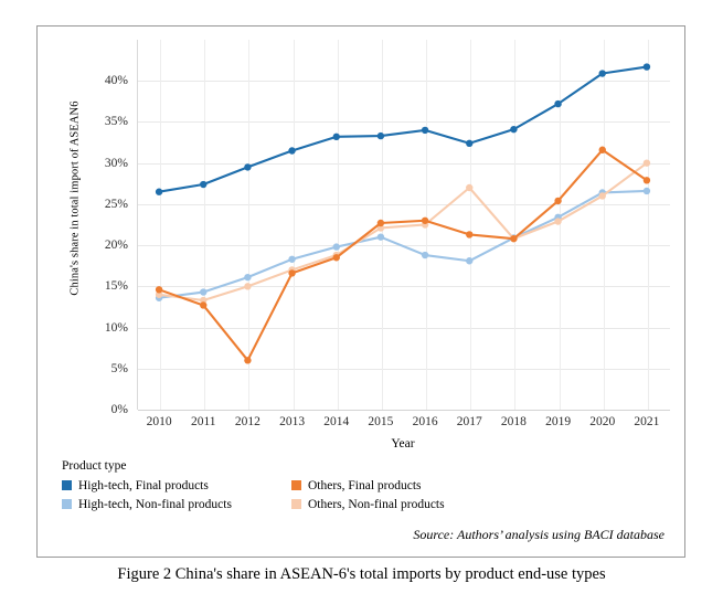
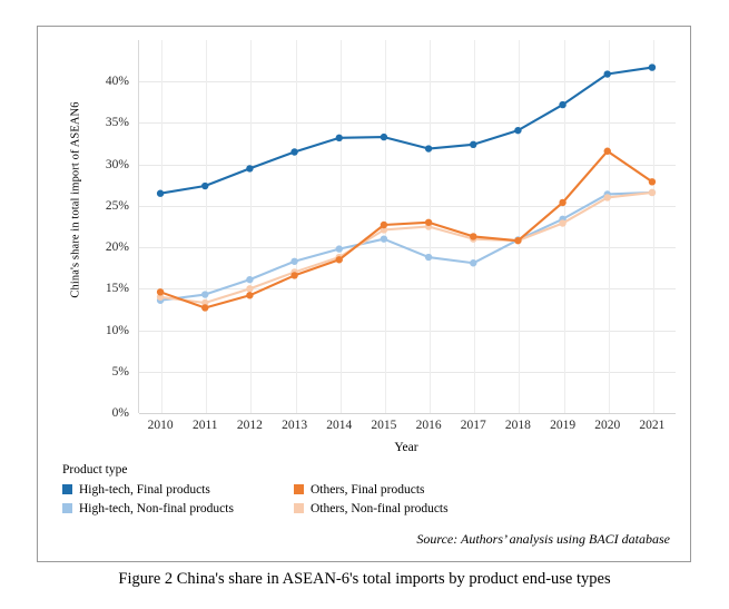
Others, Final products/2012: 6% -> 14%
High-tech, Final products/2016: 34% -> 32%
Others, Non-final products/2017: 27% -> 21%
Others, Non-final products/2021: 30% -> 27%
